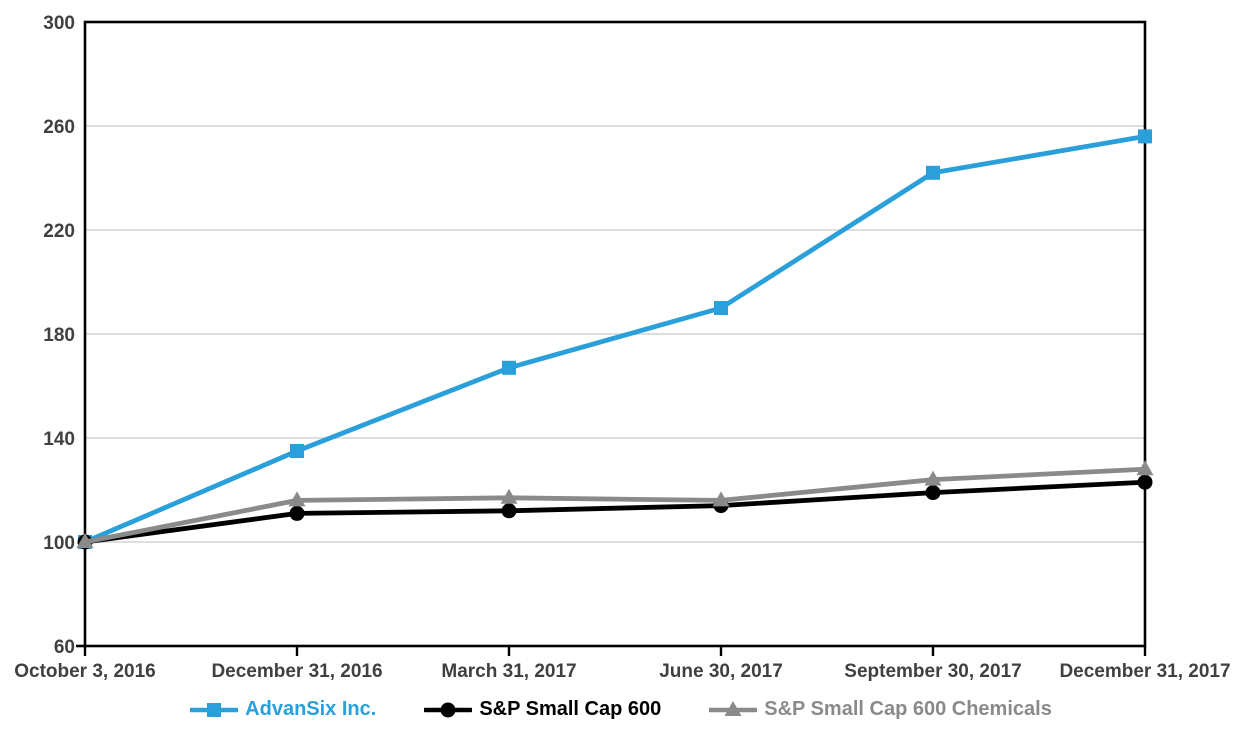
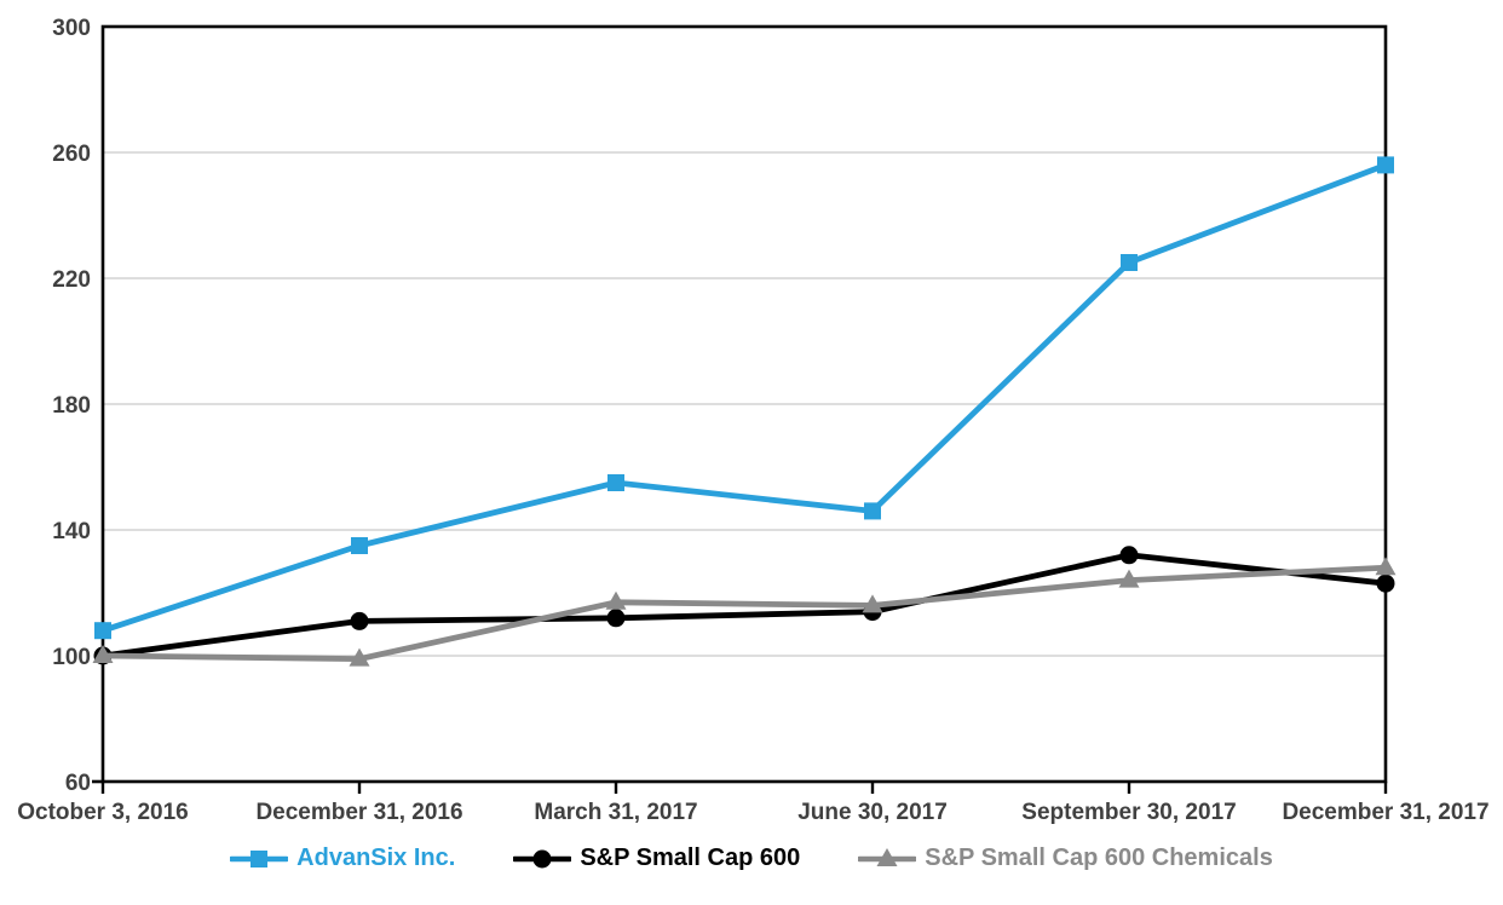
AdvanSix Inc./October 3, 2016: 100 -> 108
S&P Small Cap 600 Chemicals/December 31, 2016: 116 -> 99
AdvanSix Inc./March 31, 2017: 167 -> 155
AdvanSix Inc./June 30, 2017: 190 -> 146
AdvanSix Inc./September 30, 2017: 242 -> 225
S&P Small Cap 600/September 30, 2017: 119 -> 132
